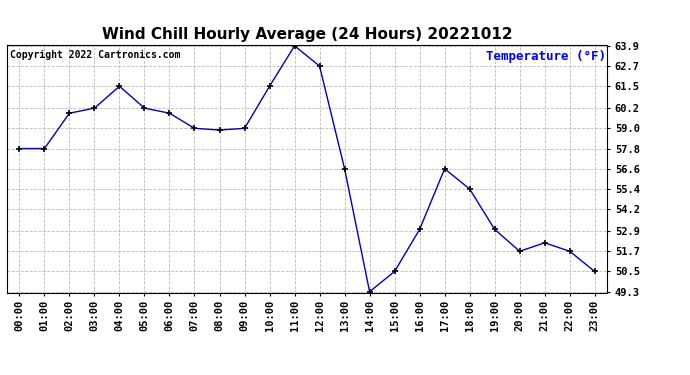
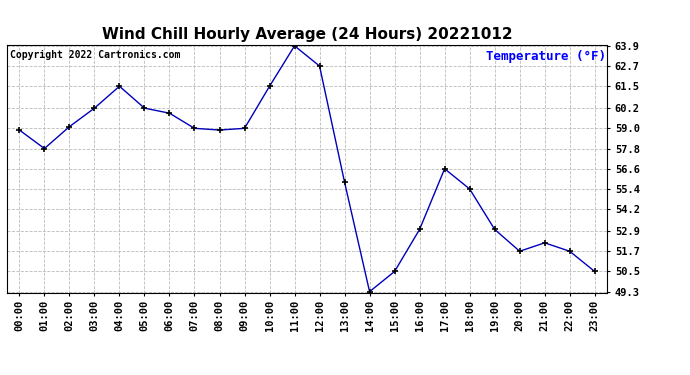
00:00: 57.8 -> 58.9
02:00: 59.9 -> 59.1
13:00: 56.6 -> 55.8
